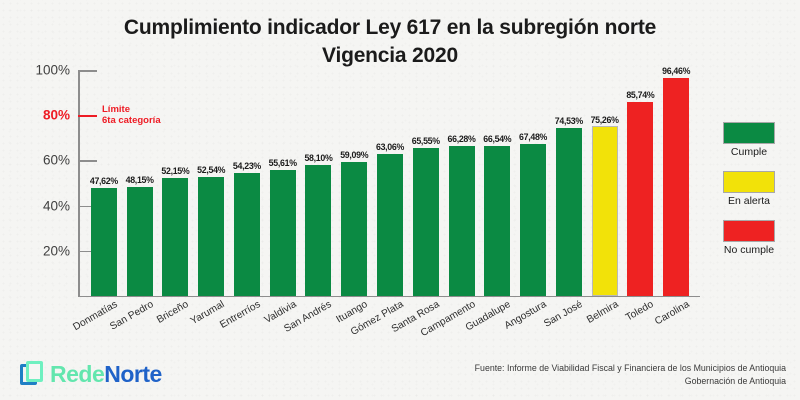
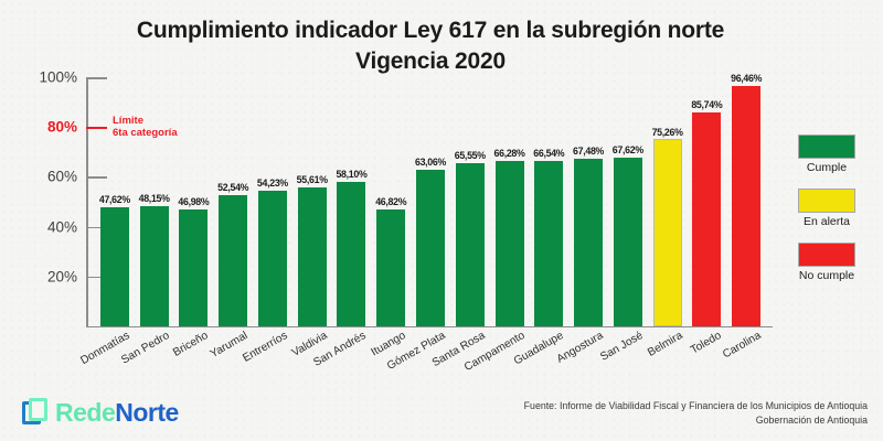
Briceño: 52,15% -> 46,98%
Ituango: 59,09% -> 46,82%
San José: 74,53% -> 67,62%
